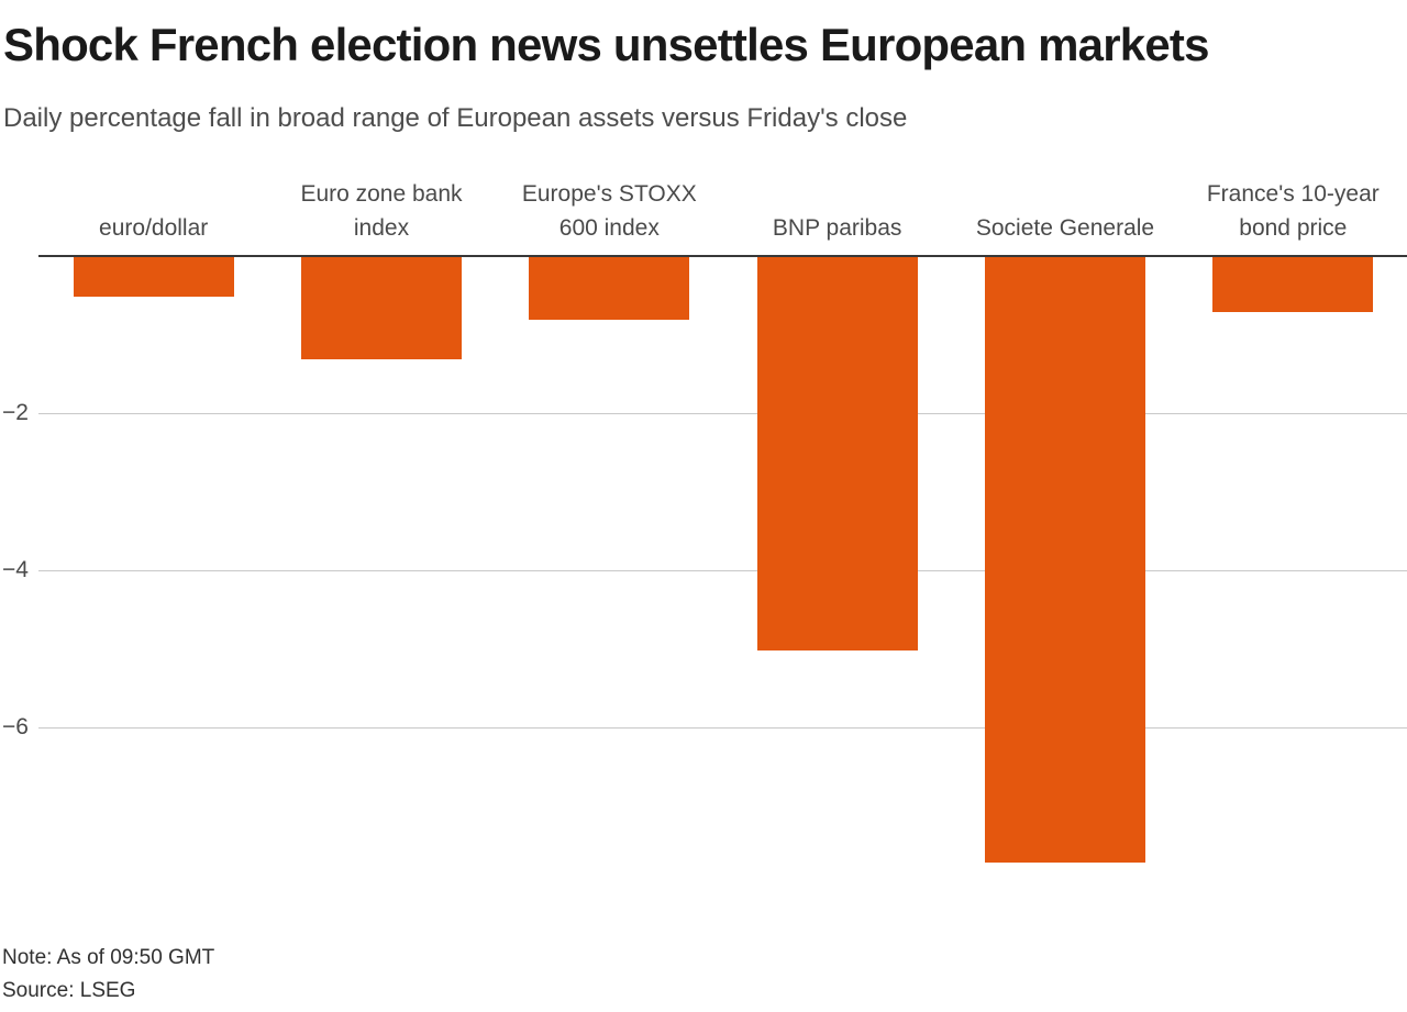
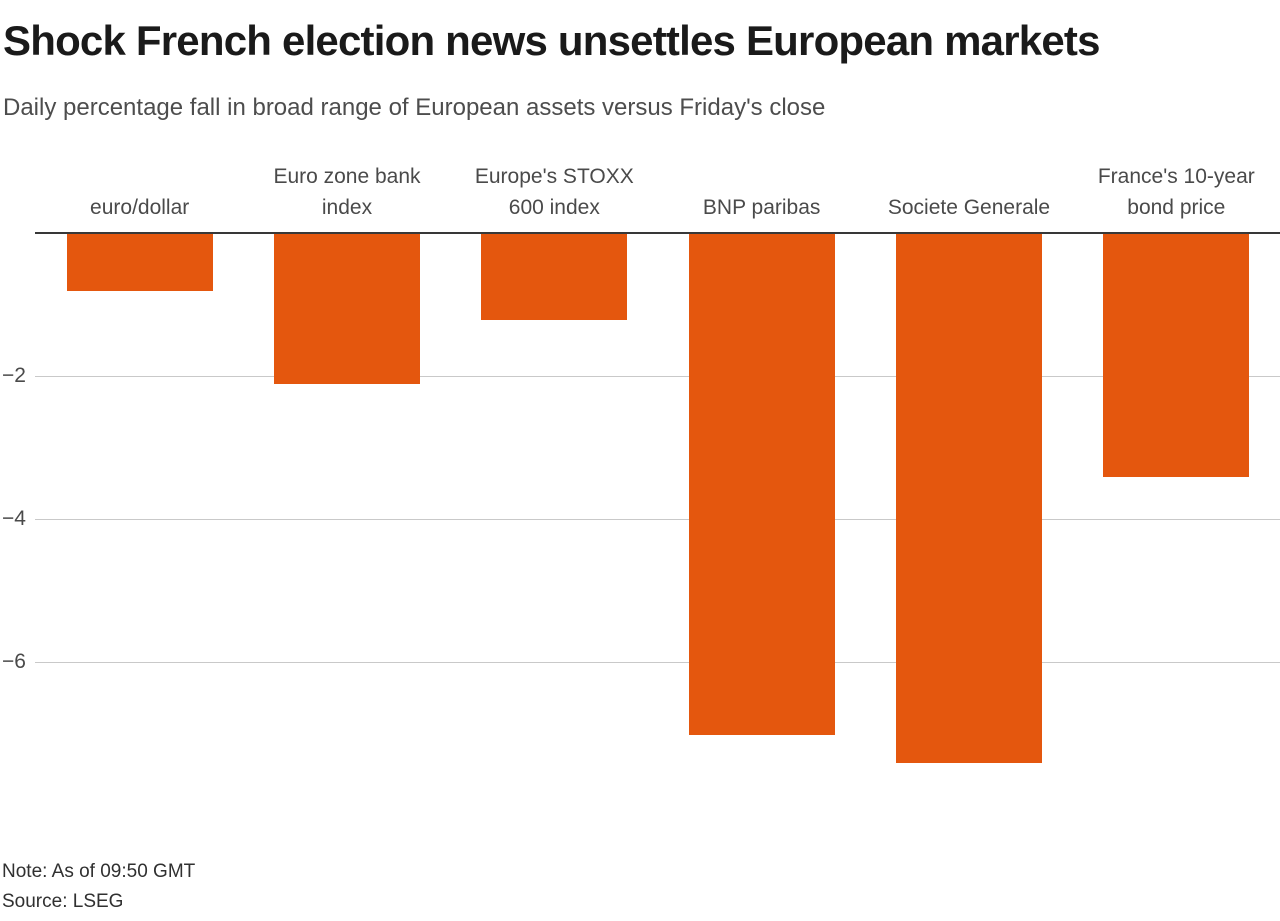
euro/dollar: -0.5 -> -0.8
Euro zone bank index: -1.3 -> -2.1
Europe's STOXX 600 index: -0.8 -> -1.2
BNP paribas: -5.0 -> -7.0
Societe Generale: -7.7 -> -7.4
France's 10-year bond price: -0.7 -> -3.4
